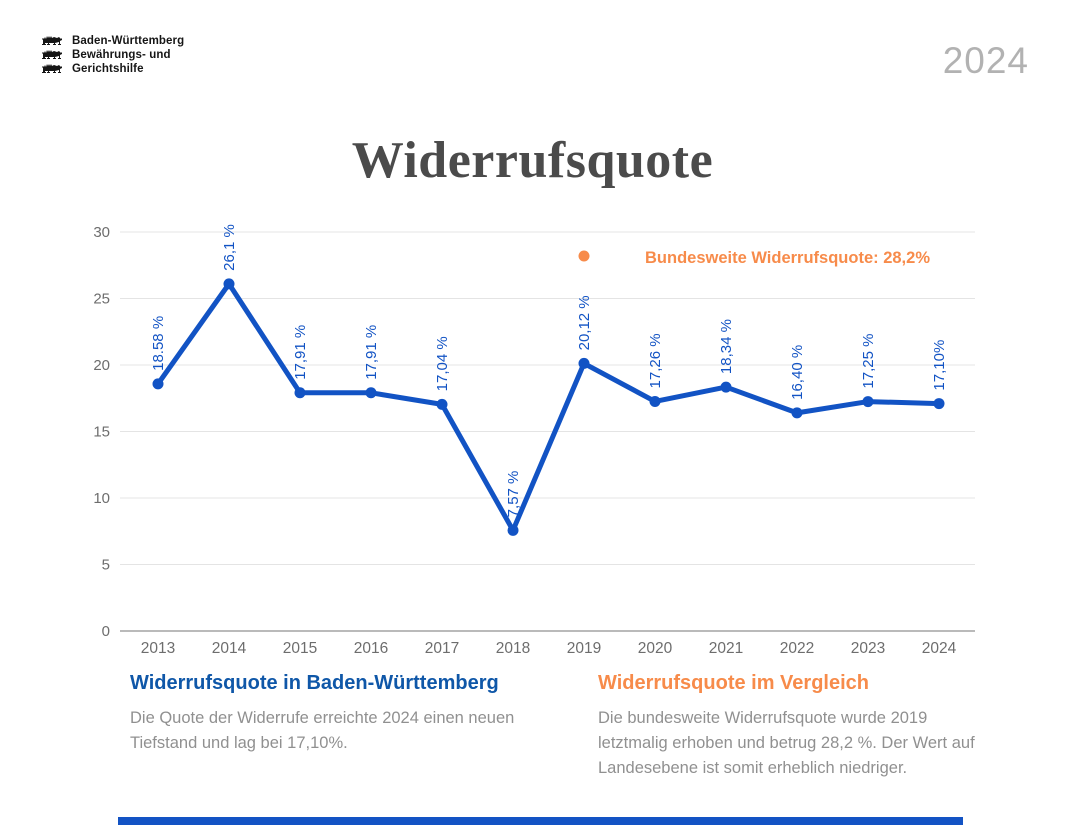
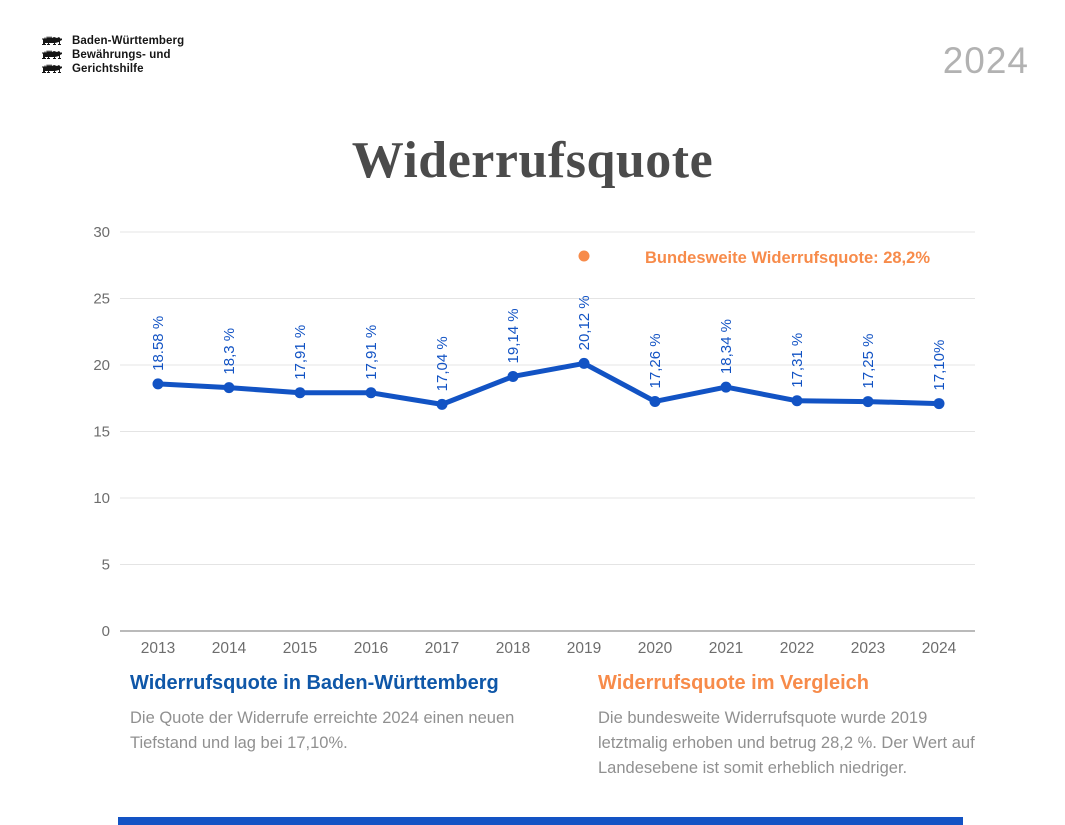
2014: 26,1 -> 18,3
2018: 7,57 -> 19,14
2022: 16,40 -> 17,31
